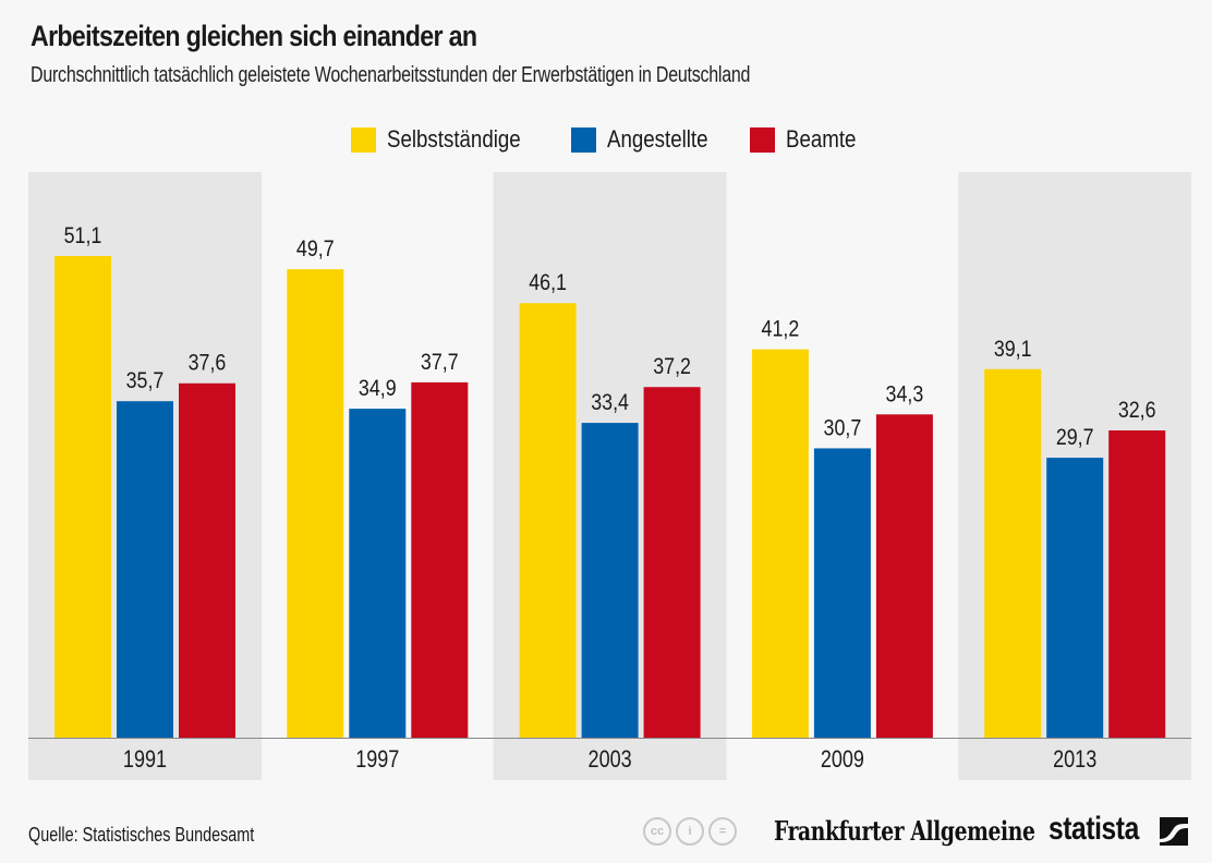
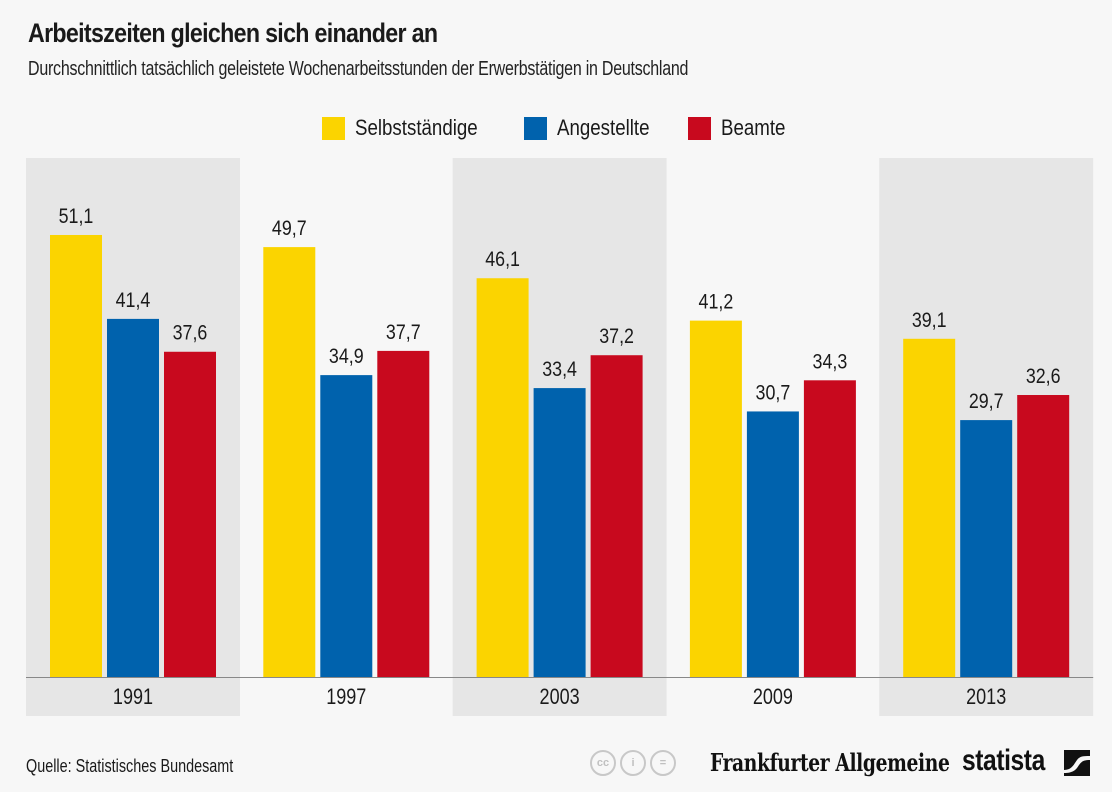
Angestellte/1991: 35,7 -> 41,4
